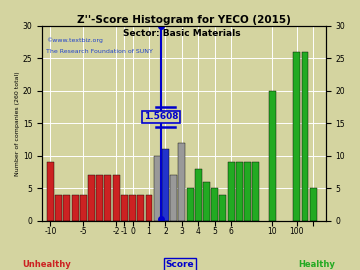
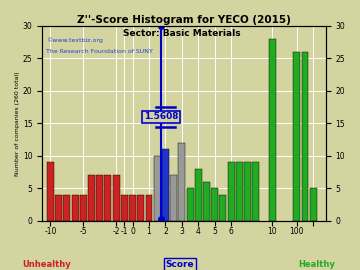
10: 20 -> 28
